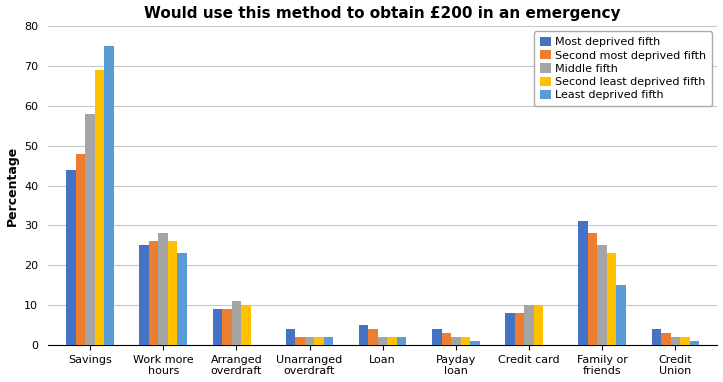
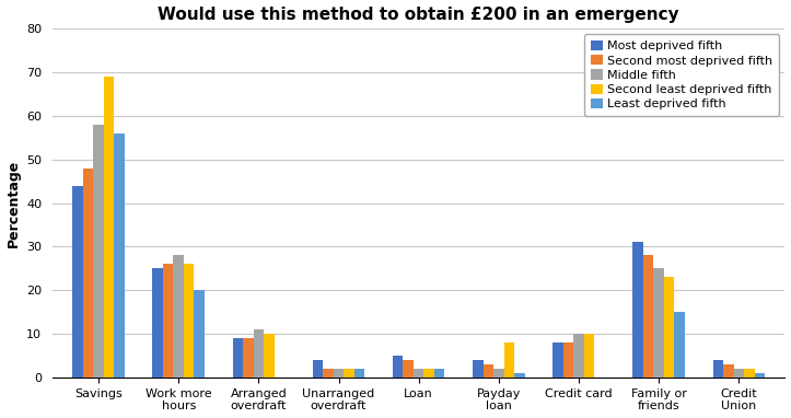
Least deprived fifth/Savings: 75 -> 56
Least deprived fifth/Work more hours: 23 -> 20
Second least deprived fifth/Payday loan: 2 -> 8
